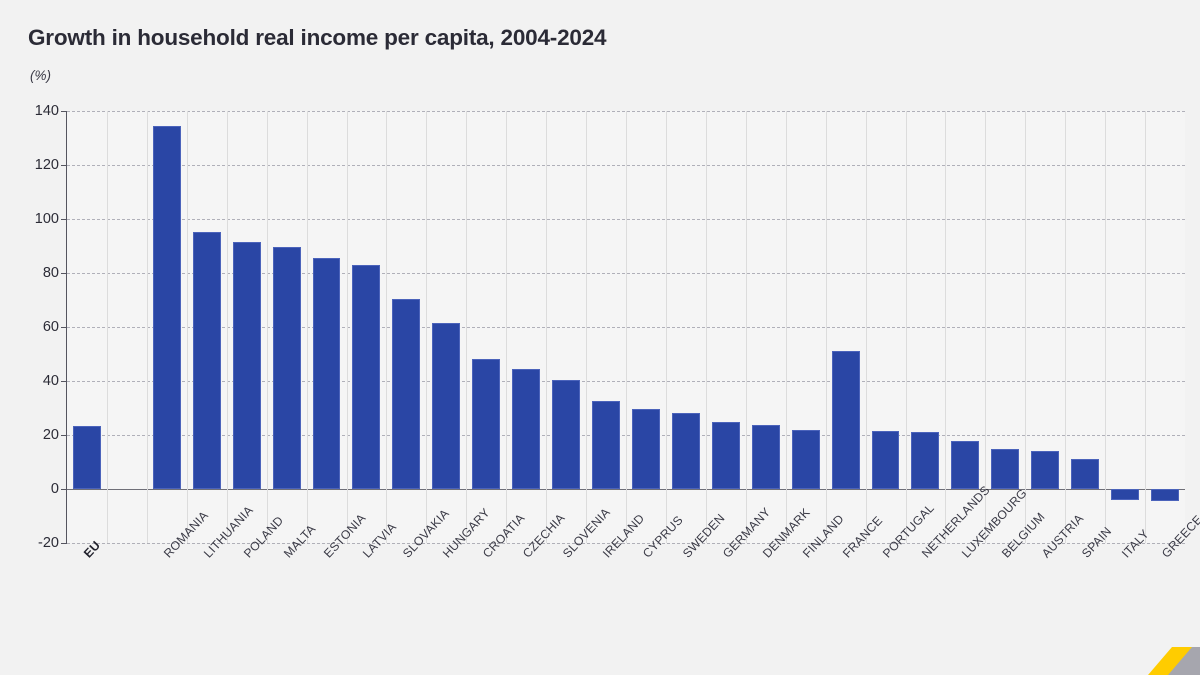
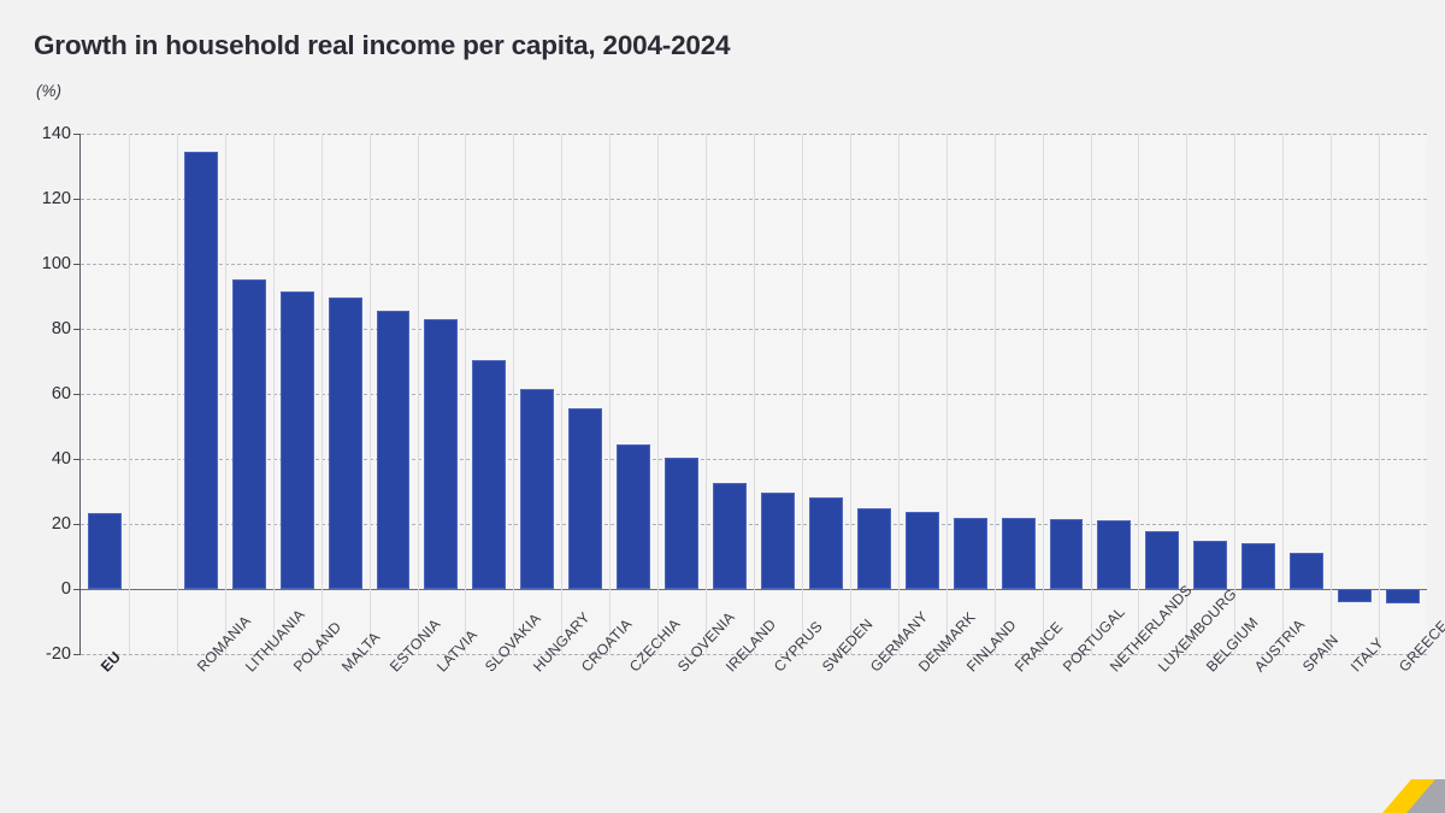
CROATIA: 48 -> 56
FRANCE: 51 -> 22
